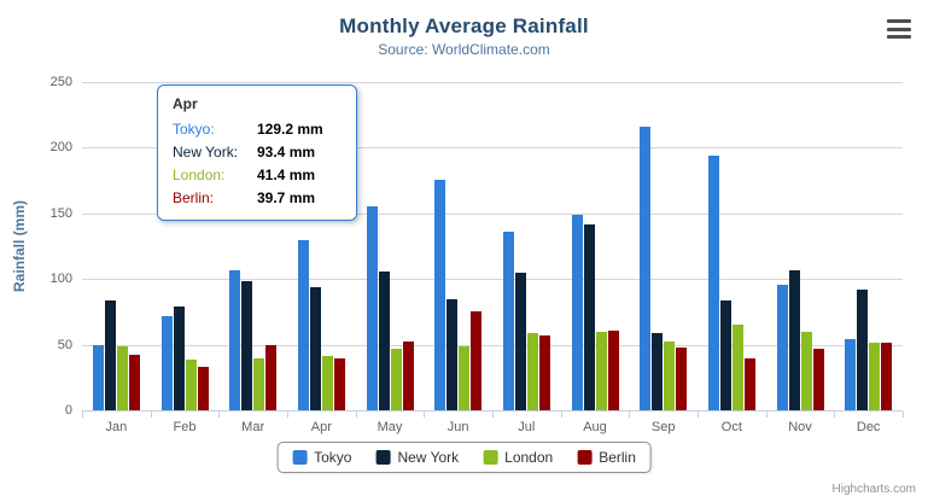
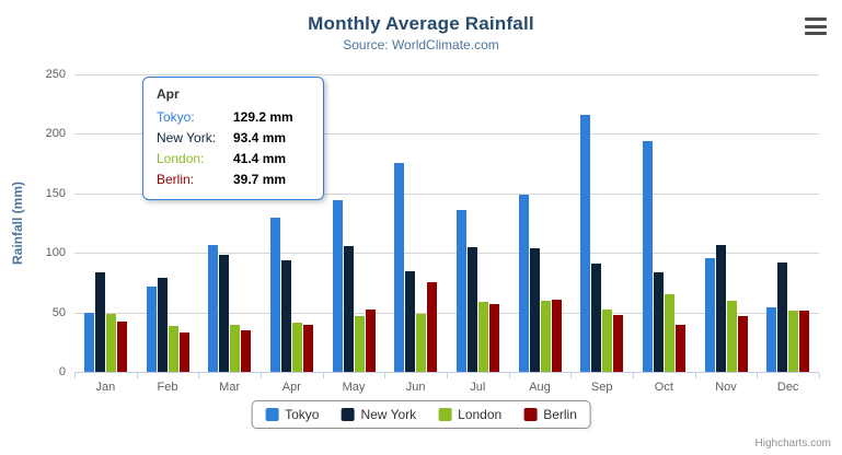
Berlin/Mar: 50 -> 34
Tokyo/May: 155 -> 144
New York/Aug: 142 -> 104
New York/Sep: 59 -> 91
